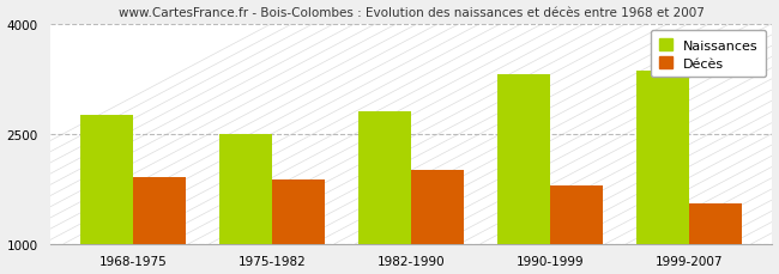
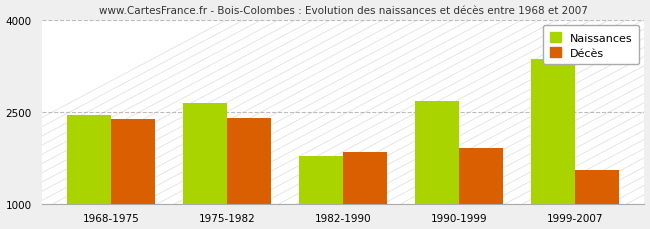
Naissances/1968-1975: 2750 -> 2440
Décès/1968-1975: 1900 -> 2380
Naissances/1975-1982: 2500 -> 2640
Décès/1975-1982: 1870 -> 2400
Naissances/1982-1990: 2800 -> 1780
Décès/1982-1990: 2000 -> 1840
Naissances/1990-1999: 3300 -> 2680
Décès/1990-1999: 1800 -> 1900
